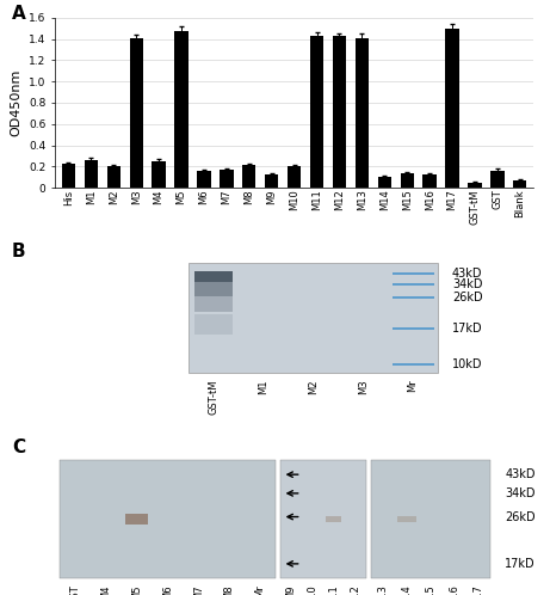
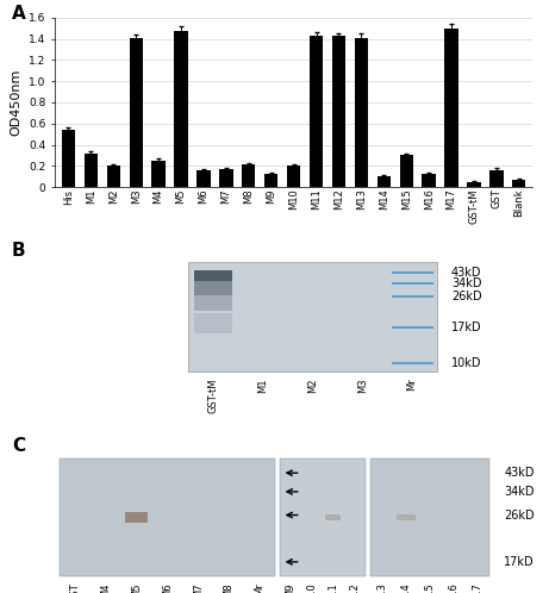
His: 0.22 -> 0.54
M1: 0.26 -> 0.32
M15: 0.14 -> 0.30
